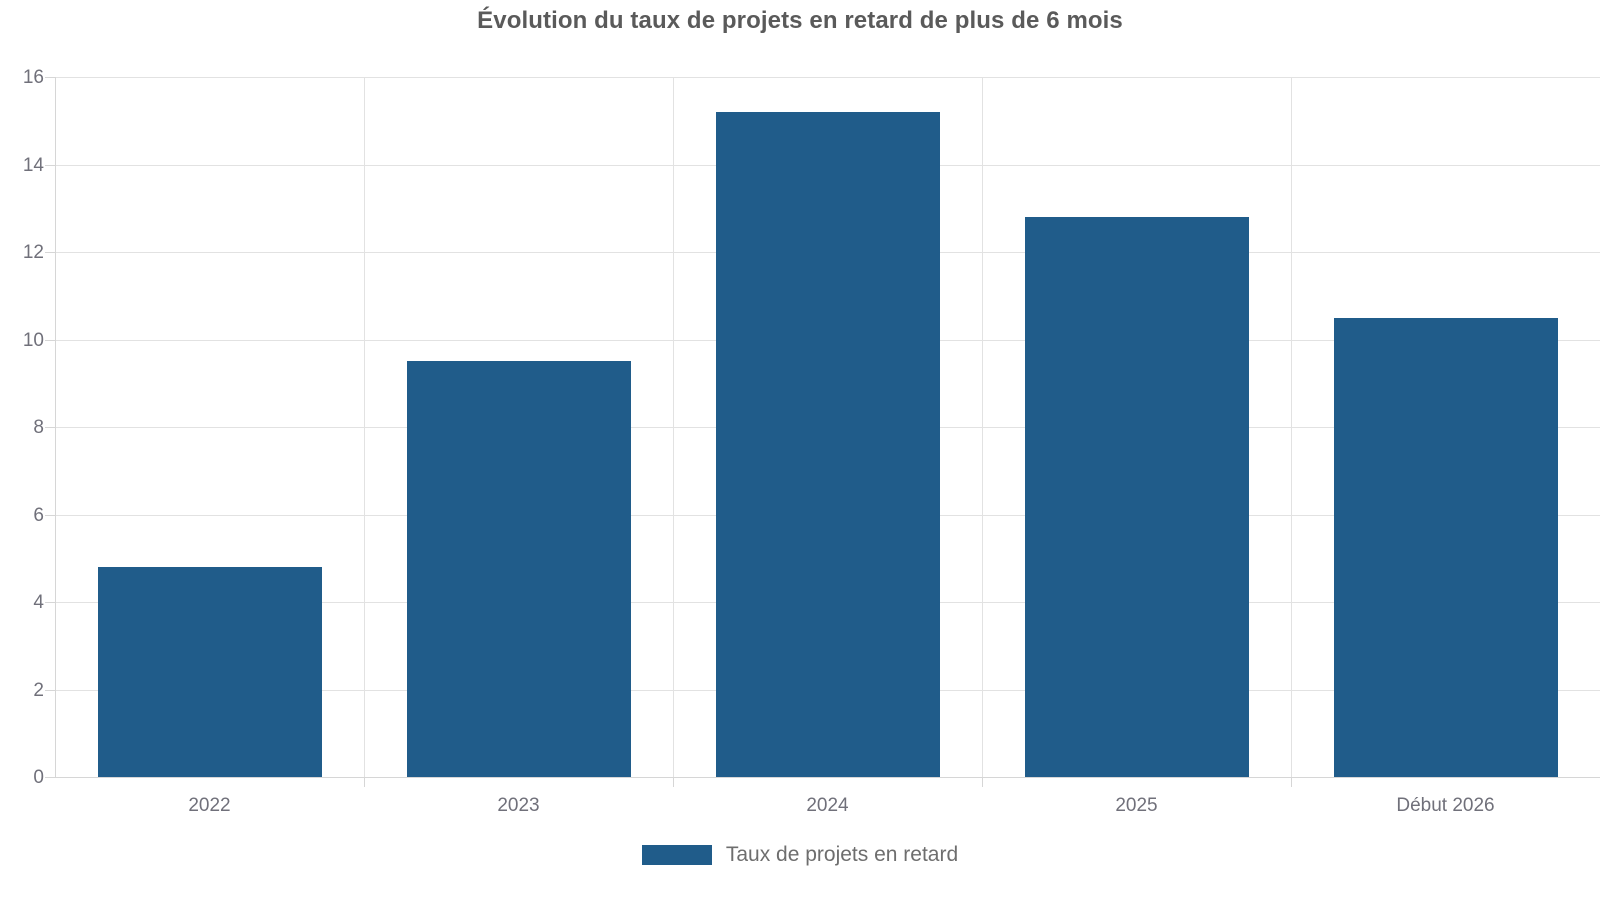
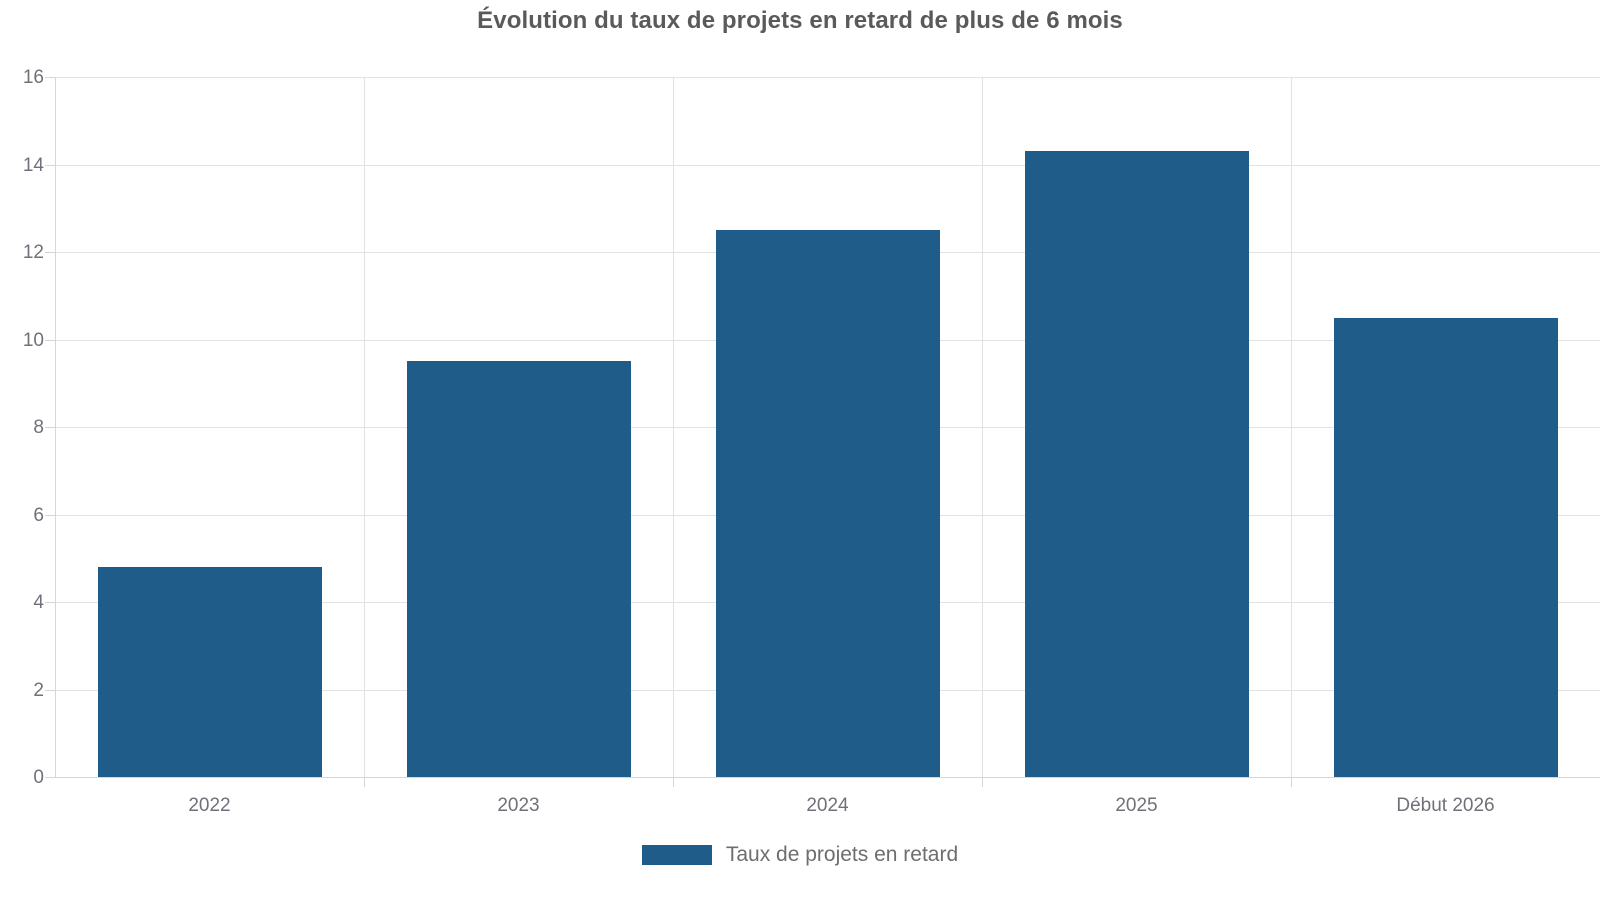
2024: 15.2 -> 12.5
2025: 12.8 -> 14.3
